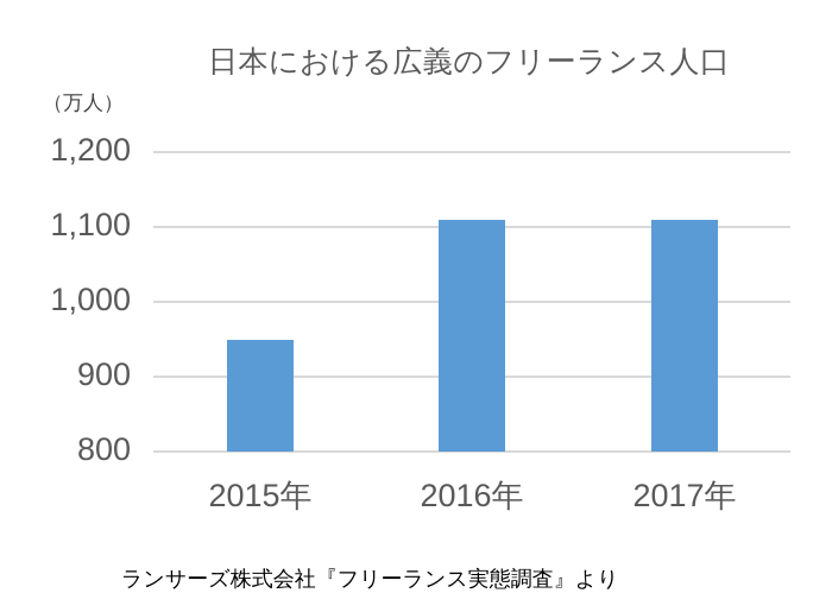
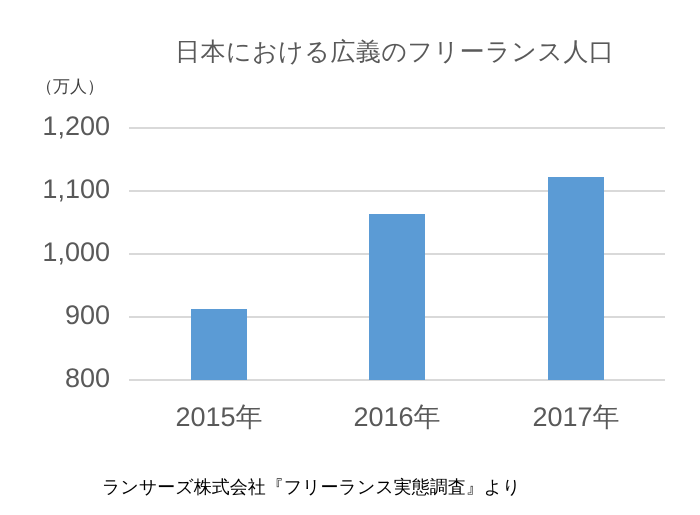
2015年: 950 -> 910
2016年: 1110 -> 1060
2017年: 1110 -> 1120
